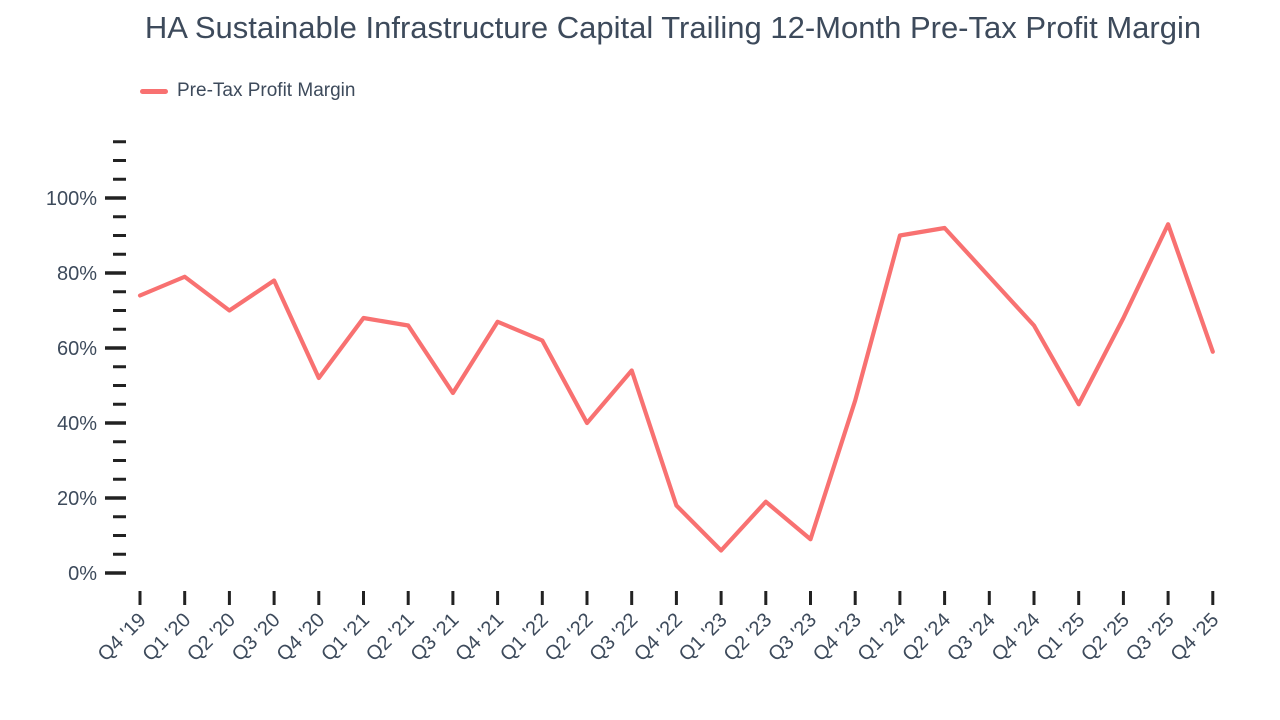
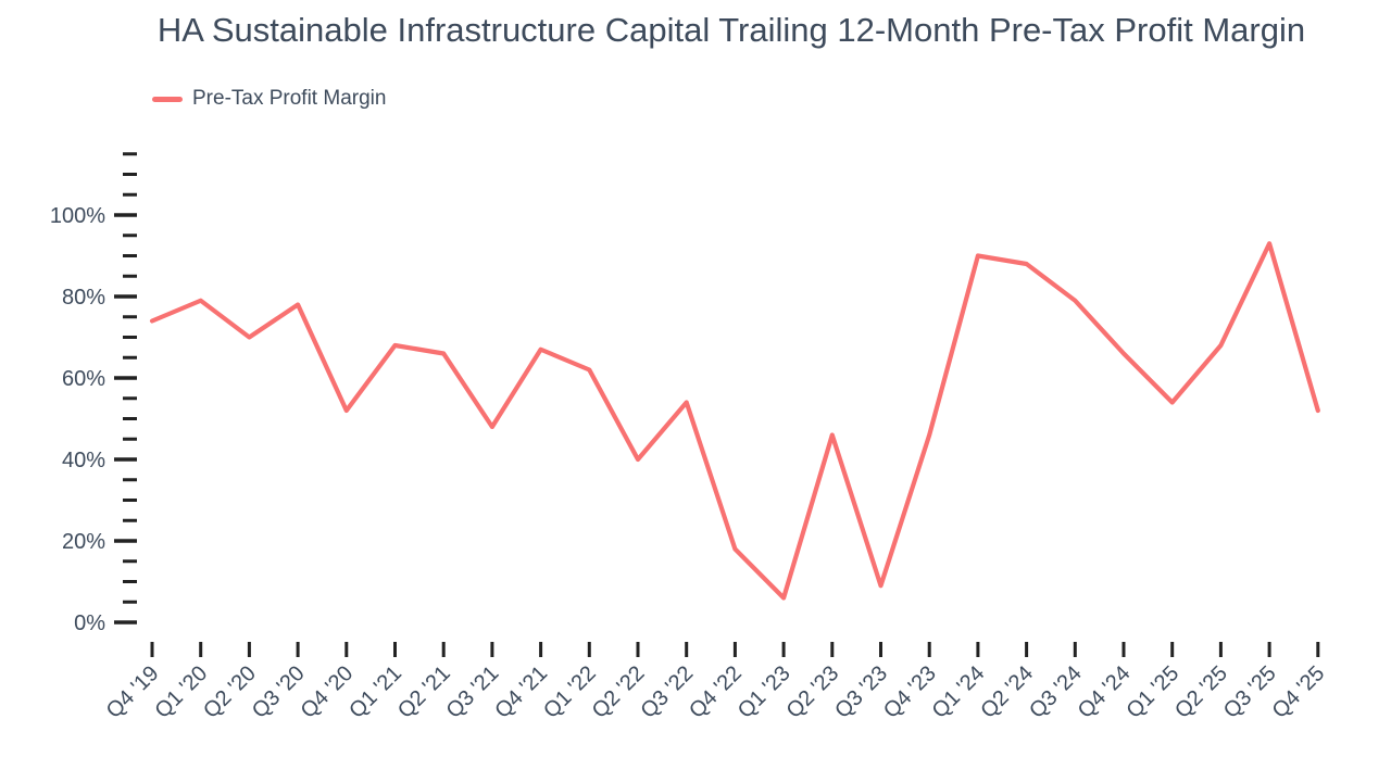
Q2 '23: 19% -> 46%
Q2 '24: 92% -> 88%
Q1 '25: 45% -> 54%
Q4 '25: 59% -> 52%
